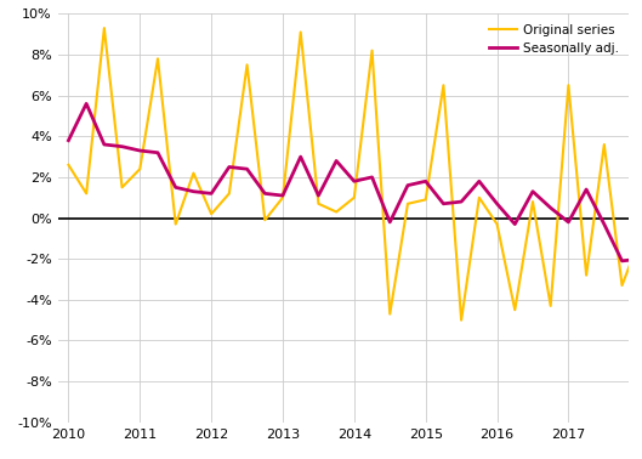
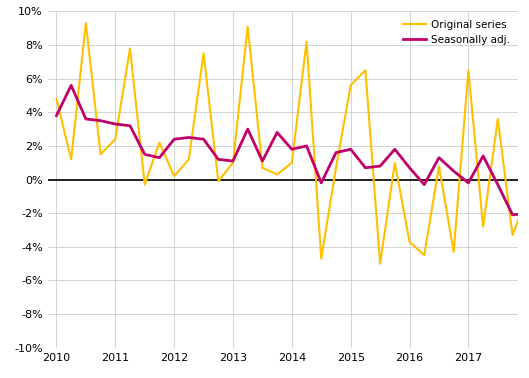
Original series/2010: 2.6% -> 4.8%
Seasonally adj./2012: 1.2% -> 2.4%
Original series/2015: 0.9% -> 5.6%
Original series/2016: -0.3% -> -3.7%
